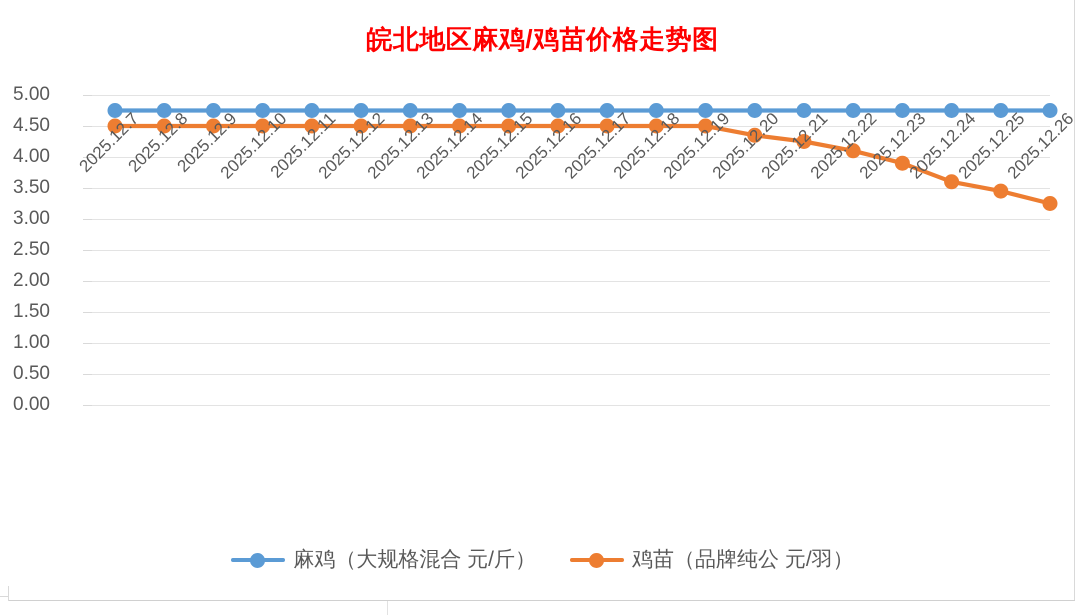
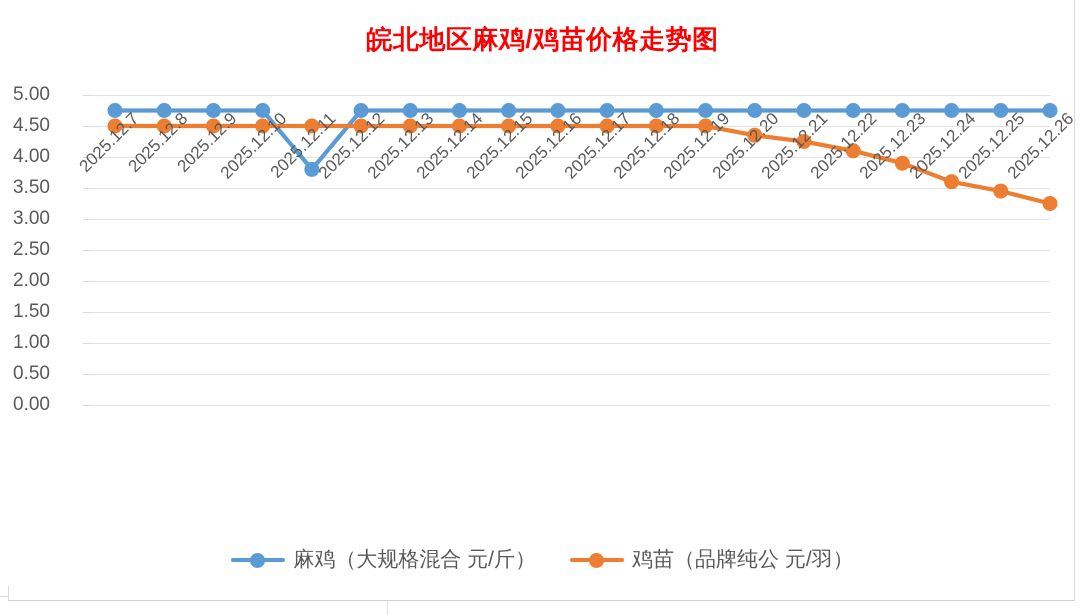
麻鸡（大规格混合 元/斤）/2025.12.11: 4.8 -> 3.8
